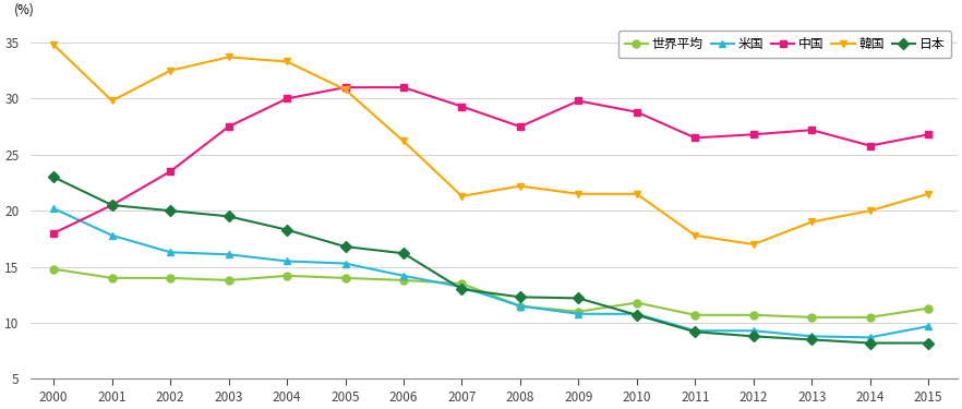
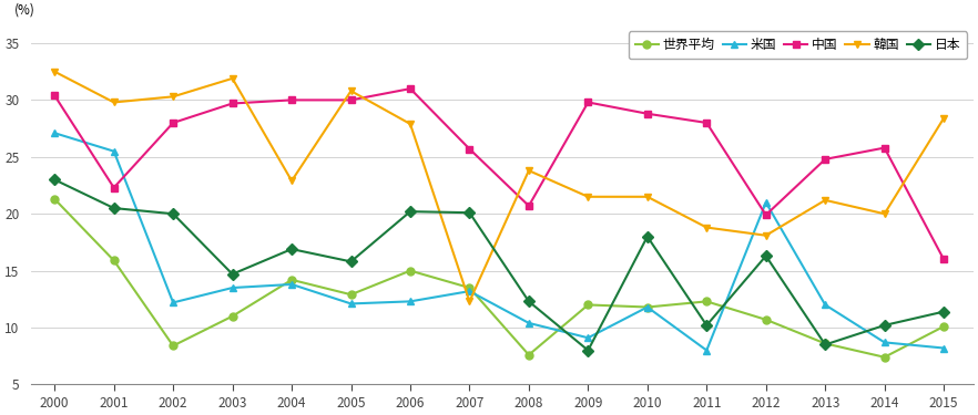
世界平均/2000: 14.8 -> 21.3
米国/2000: 20.2 -> 27.1
中国/2000: 18.0 -> 30.4
韓国/2000: 34.8 -> 32.5
世界平均/2001: 14.0 -> 15.9
米国/2001: 17.8 -> 25.5
中国/2001: 20.5 -> 22.3
世界平均/2002: 14.0 -> 8.4
米国/2002: 16.3 -> 12.2
中国/2002: 23.5 -> 28.0
韓国/2002: 32.5 -> 30.3
世界平均/2003: 13.8 -> 11.0
米国/2003: 16.1 -> 13.5
中国/2003: 27.5 -> 29.7
韓国/2003: 33.7 -> 31.9
日本/2003: 19.5 -> 14.7
米国/2004: 15.5 -> 13.8
韓国/2004: 33.3 -> 22.9
日本/2004: 18.3 -> 16.9
世界平均/2005: 14.0 -> 12.9
米国/2005: 15.3 -> 12.1
中国/2005: 31.0 -> 30.0
日本/2005: 16.8 -> 15.8
世界平均/2006: 13.8 -> 15.0
米国/2006: 14.2 -> 12.3
韓国/2006: 26.2 -> 27.9
日本/2006: 16.2 -> 20.2
中国/2007: 29.3 -> 25.7
韓国/2007: 21.3 -> 12.3
日本/2007: 13.0 -> 20.1
世界平均/2008: 11.5 -> 7.6
米国/2008: 11.5 -> 10.4
中国/2008: 27.5 -> 20.7
韓国/2008: 22.2 -> 23.8
世界平均/2009: 11.0 -> 12.0
米国/2009: 10.8 -> 9.1
日本/2009: 12.2 -> 8.0
米国/2010: 10.8 -> 11.8
日本/2010: 10.7 -> 18.0
世界平均/2011: 10.7 -> 12.3
米国/2011: 9.3 -> 8.0
中国/2011: 26.5 -> 28.0
韓国/2011: 17.8 -> 18.8
日本/2011: 9.2 -> 10.2
米国/2012: 9.3 -> 21.0
中国/2012: 26.8 -> 19.9
韓国/2012: 17.0 -> 18.1
日本/2012: 8.8 -> 16.3
世界平均/2013: 10.5 -> 8.6
米国/2013: 8.8 -> 12.0
中国/2013: 27.2 -> 24.8
韓国/2013: 19.0 -> 21.2
世界平均/2014: 10.5 -> 7.4
日本/2014: 8.2 -> 10.2
世界平均/2015: 11.3 -> 10.1
米国/2015: 9.7 -> 8.2
中国/2015: 26.8 -> 16.0
韓国/2015: 21.5 -> 28.4
日本/2015: 8.2 -> 11.4
